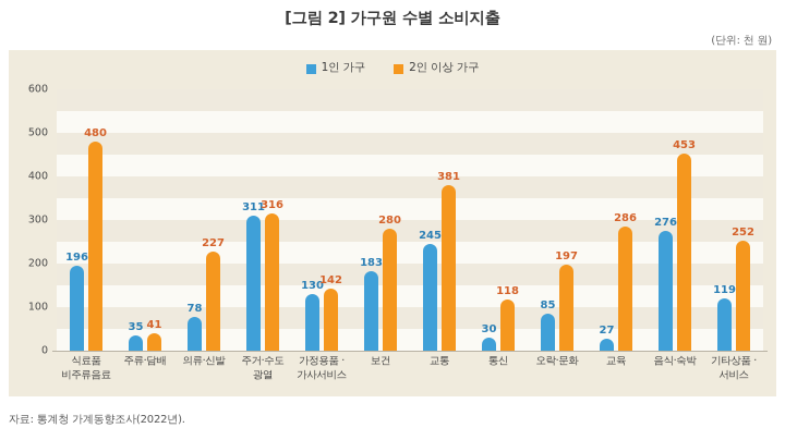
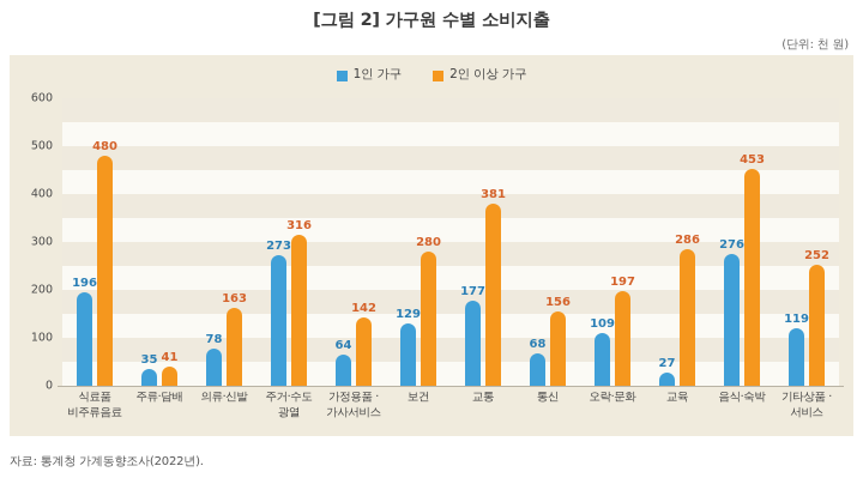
2인 이상 가구/의류·신발: 227 -> 163
1인 가구/주거·수도 광열: 311 -> 273
1인 가구/가정용품 · 가사서비스: 130 -> 64
1인 가구/보건: 183 -> 129
1인 가구/교통: 245 -> 177
1인 가구/통신: 30 -> 68
2인 이상 가구/통신: 118 -> 156
1인 가구/오락·문화: 85 -> 109
